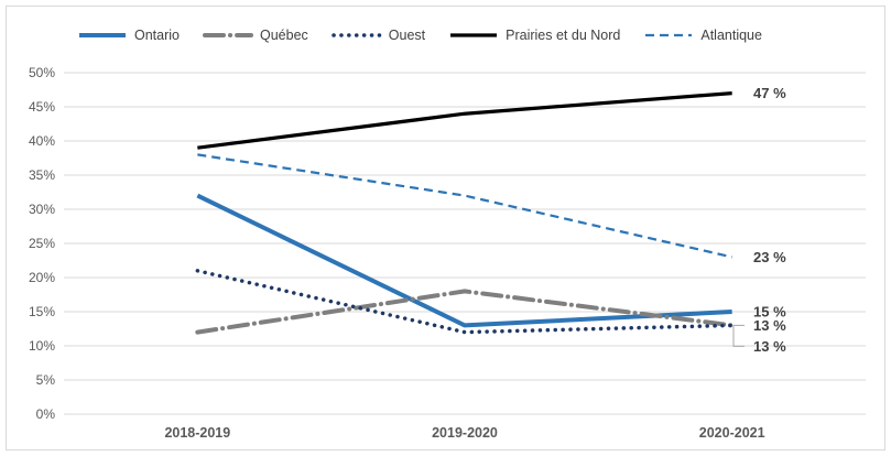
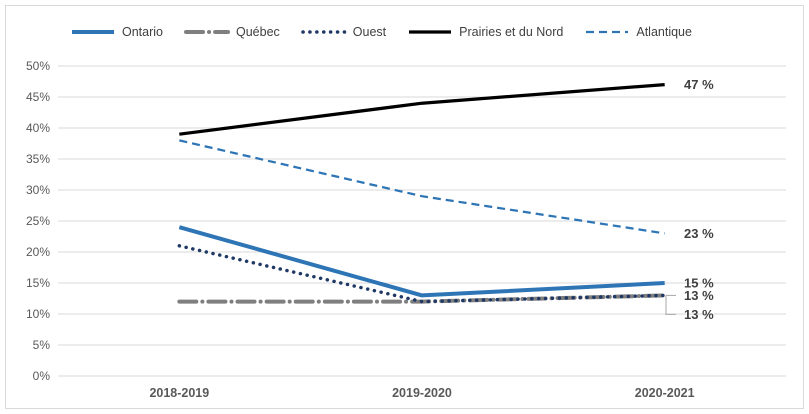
Ontario/2018-2019: 32% -> 24%
Québec/2019-2020: 18% -> 12%
Atlantique/2019-2020: 32% -> 29%
